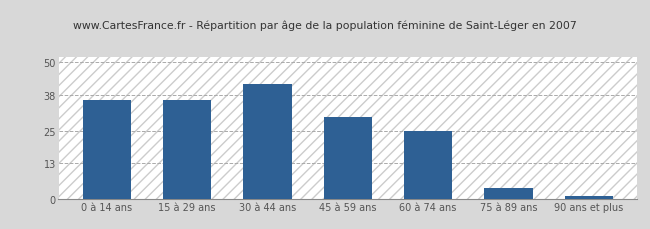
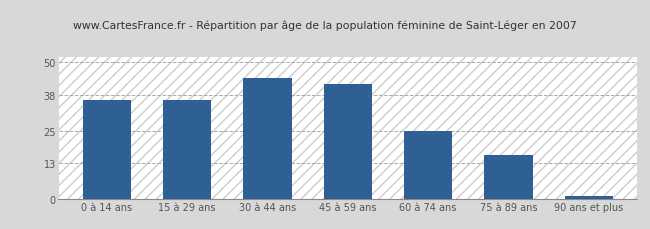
30 à 44 ans: 42 -> 44
45 à 59 ans: 30 -> 42
75 à 89 ans: 4 -> 16
